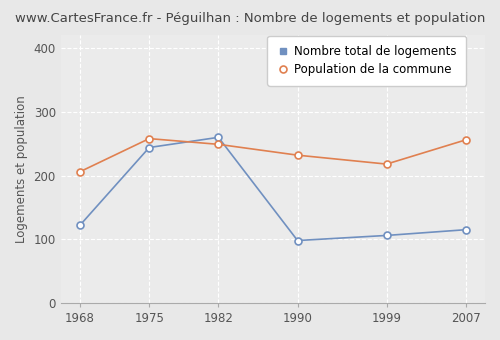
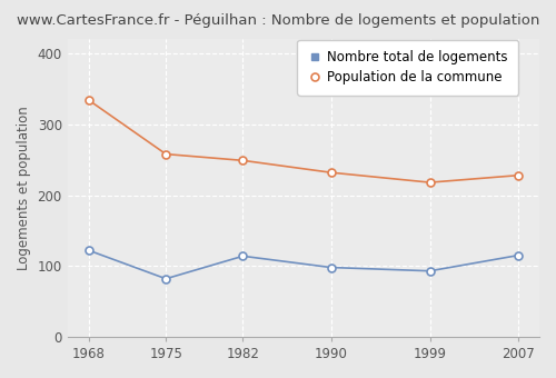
Population de la commune/1968: 206 -> 334
Nombre total de logements/1975: 244 -> 82
Nombre total de logements/1982: 260 -> 114
Nombre total de logements/1999: 106 -> 93
Population de la commune/2007: 256 -> 228
